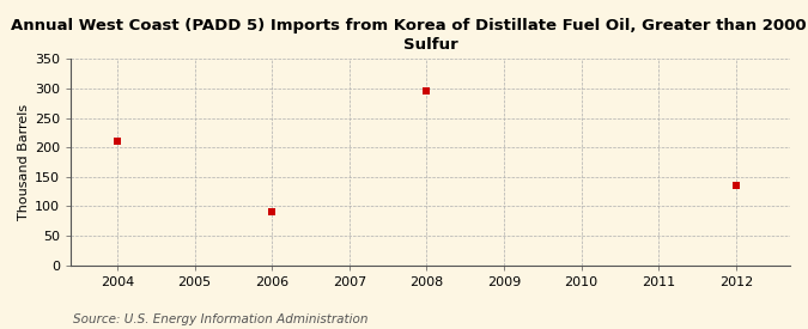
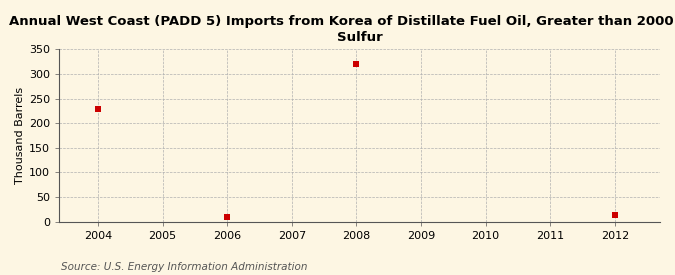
2004: 210 -> 228
2006: 90 -> 10
2008: 295 -> 320
2012: 135 -> 13
